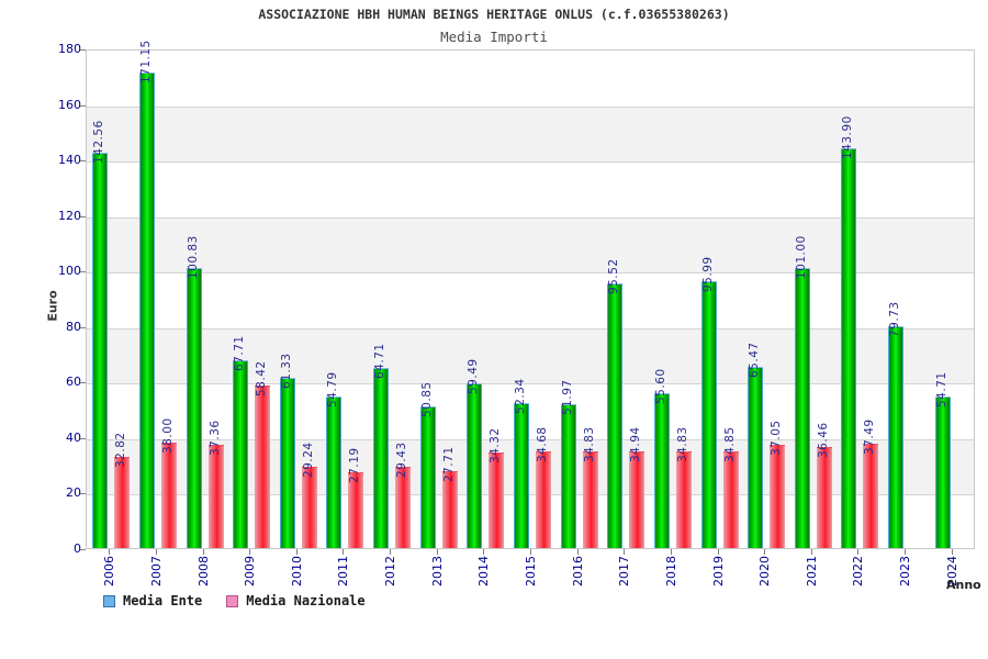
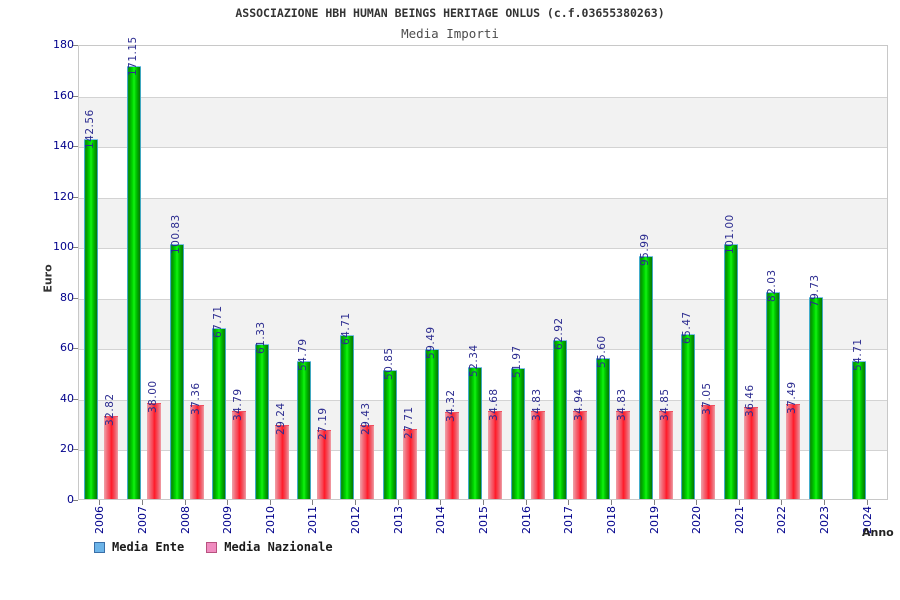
Media Nazionale/2009: 58.42 -> 34.79
Media Ente/2017: 95.52 -> 62.92
Media Ente/2022: 143.90 -> 82.03
